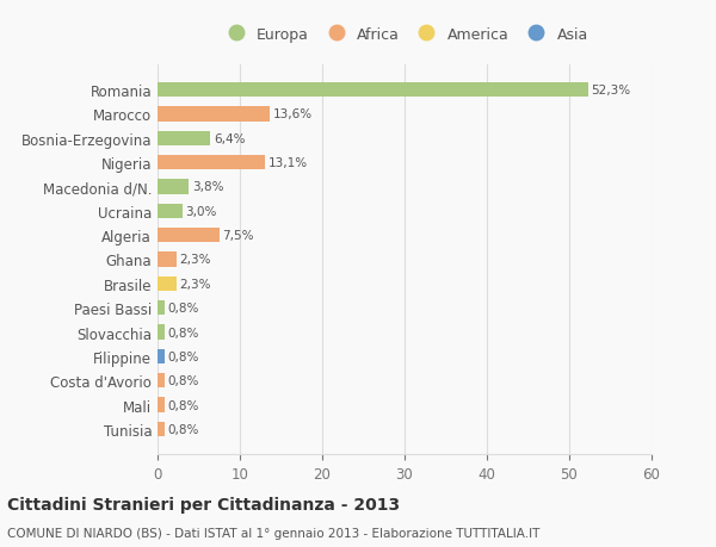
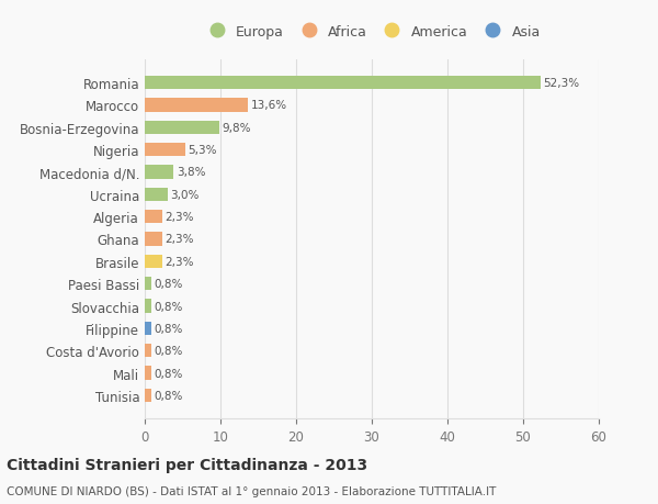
Bosnia-Erzegovina: 6,4% -> 9,8%
Nigeria: 13,1% -> 5,3%
Algeria: 7,5% -> 2,3%
